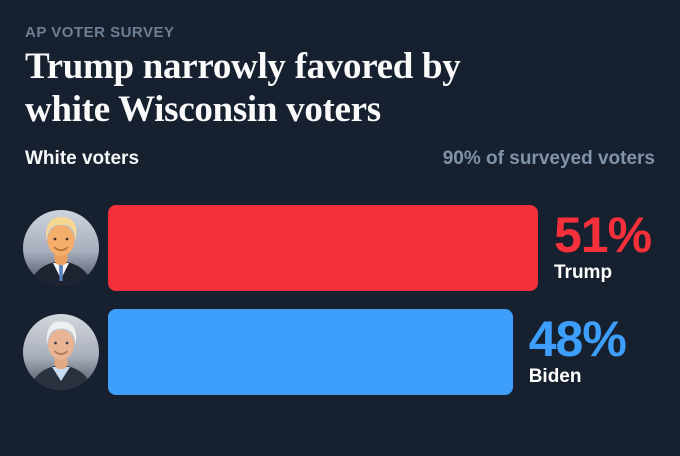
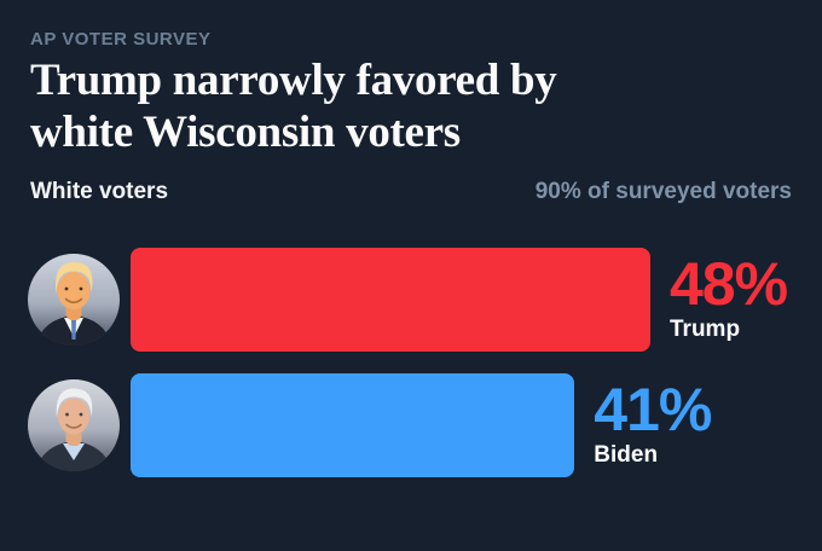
Trump: 51% -> 48%
Biden: 48% -> 41%
